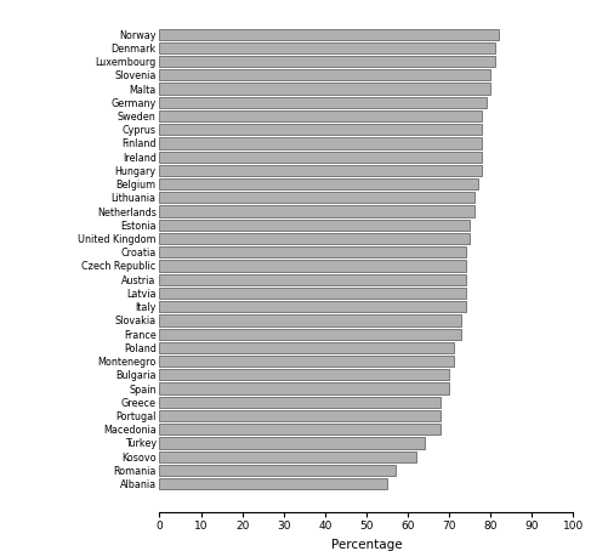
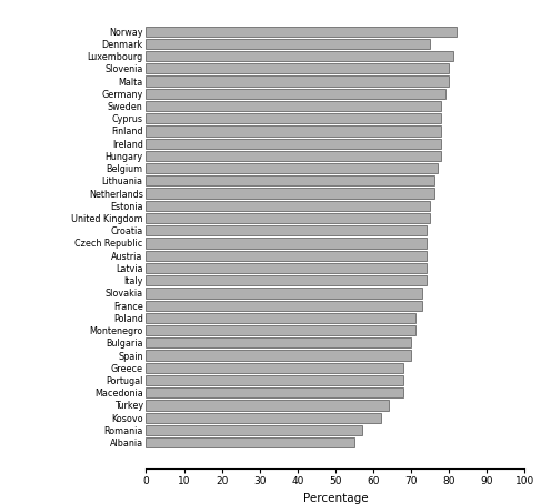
Denmark: 81 -> 75
